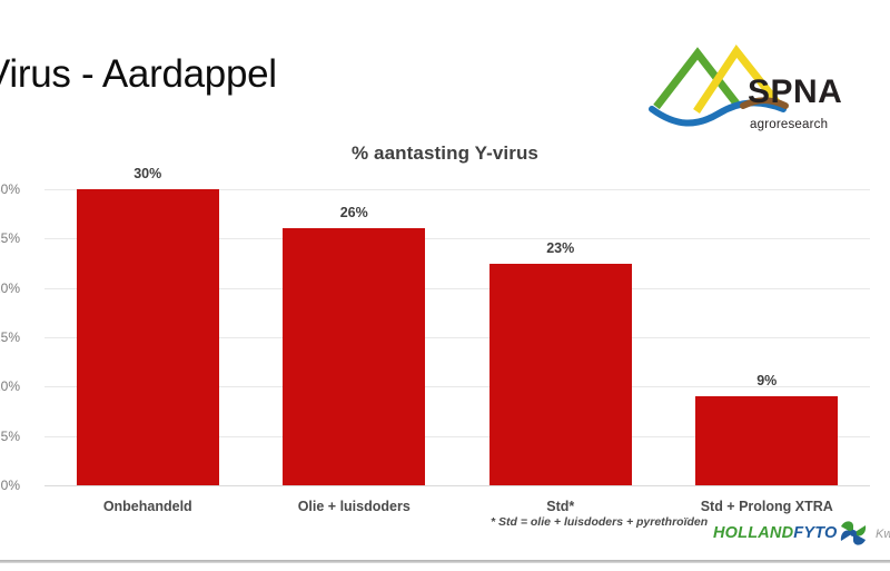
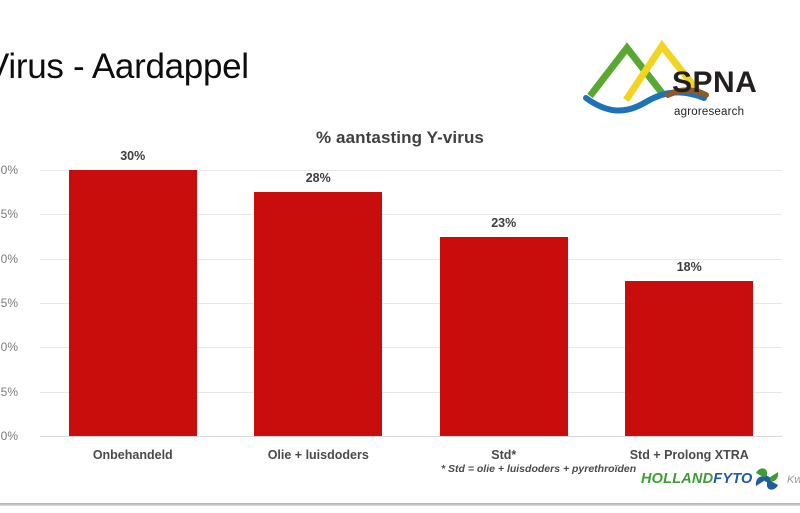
Olie + luisdoders: 26% -> 28%
Std + Prolong XTRA: 9% -> 18%
